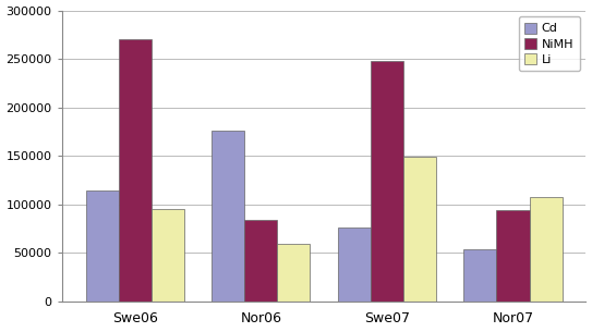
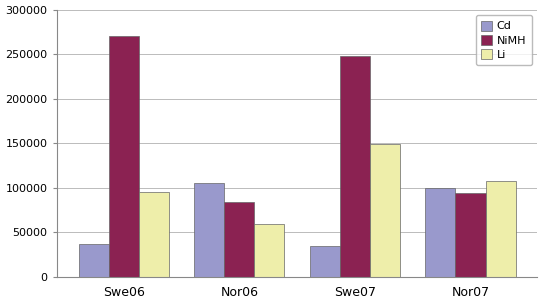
Cd/Swe06: 114000 -> 37000
Cd/Nor06: 176000 -> 105000
Cd/Swe07: 76000 -> 34000
Cd/Nor07: 54000 -> 100000
